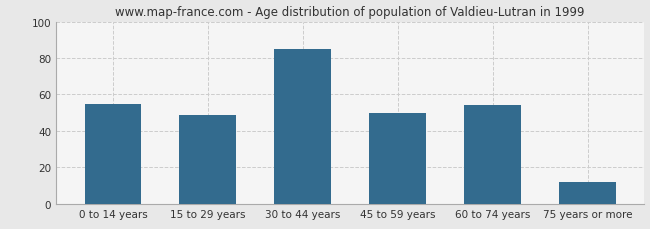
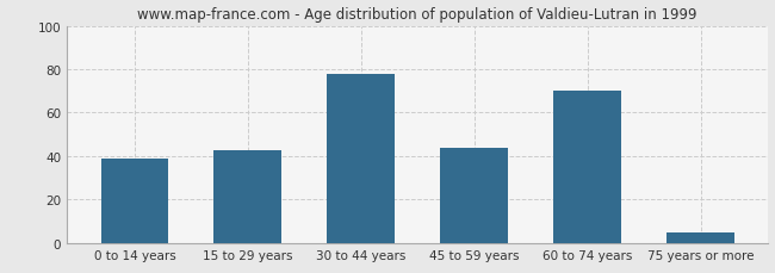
0 to 14 years: 55 -> 39
15 to 29 years: 49 -> 43
30 to 44 years: 85 -> 78
45 to 59 years: 50 -> 44
60 to 74 years: 54 -> 70
75 years or more: 12 -> 5
